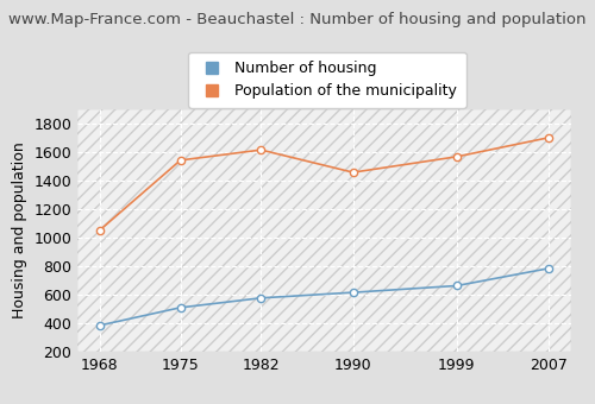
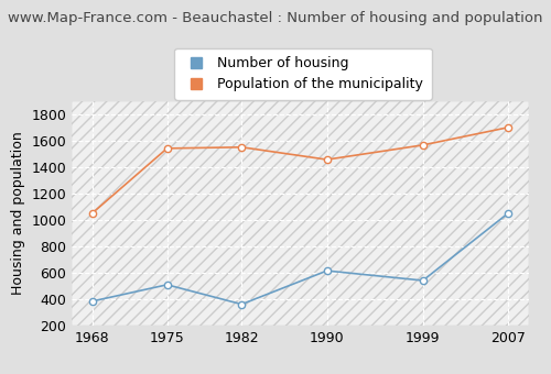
Number of housing/1982: 580 -> 360
Population of the municipality/1982: 1610 -> 1550
Number of housing/1999: 660 -> 540
Number of housing/2007: 780 -> 1050
